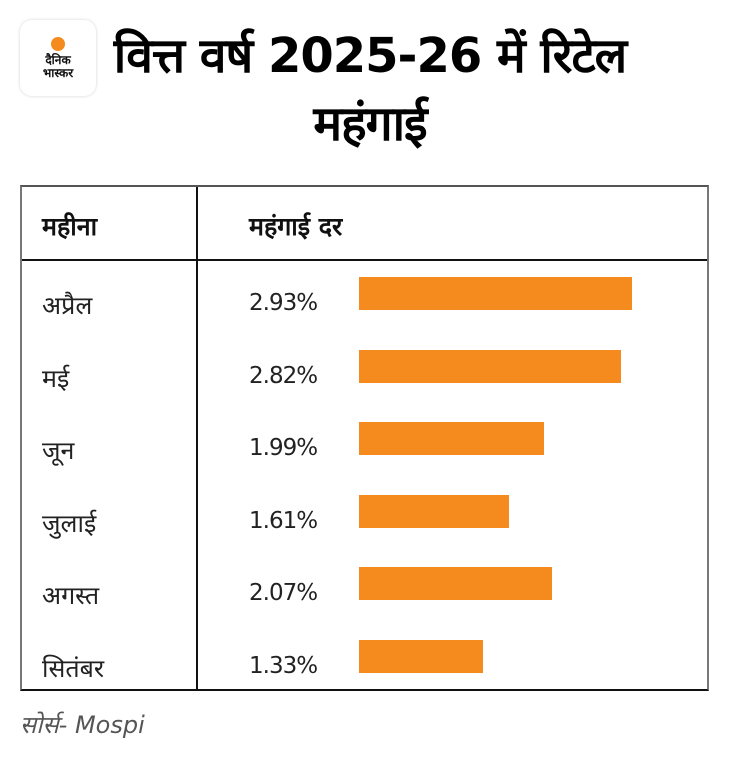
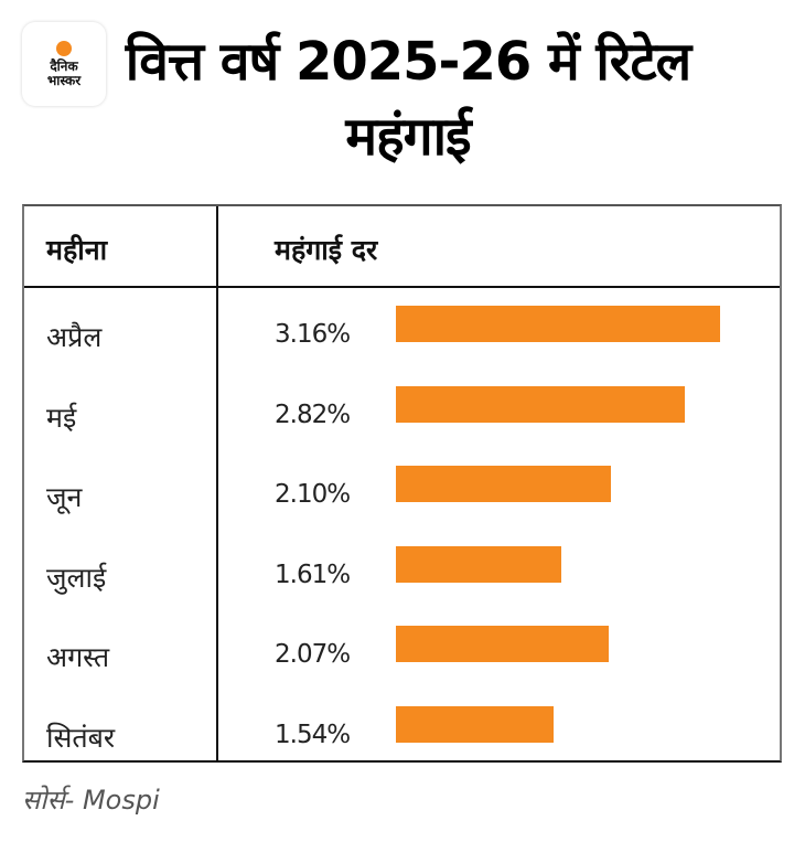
अप्रैल: 2.93% -> 3.16%
जून: 1.99% -> 2.10%
सितंबर: 1.33% -> 1.54%
